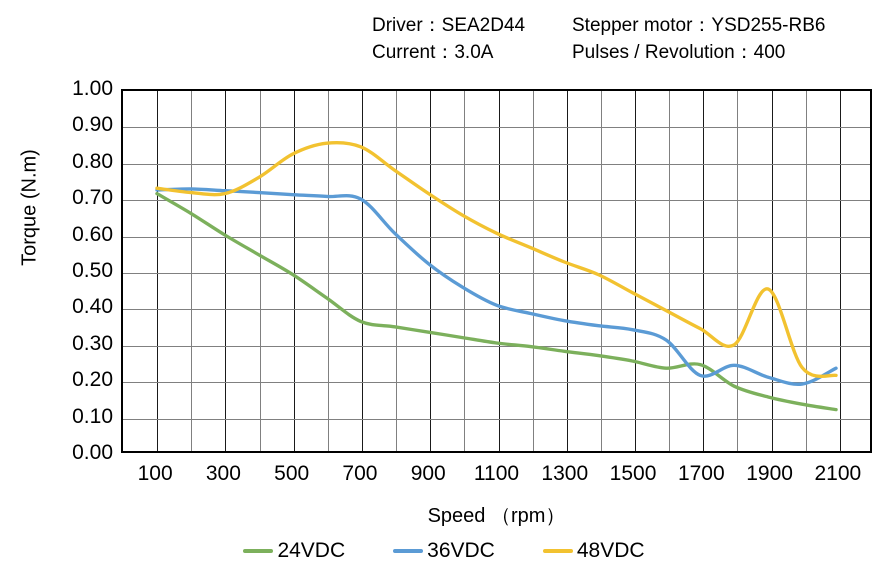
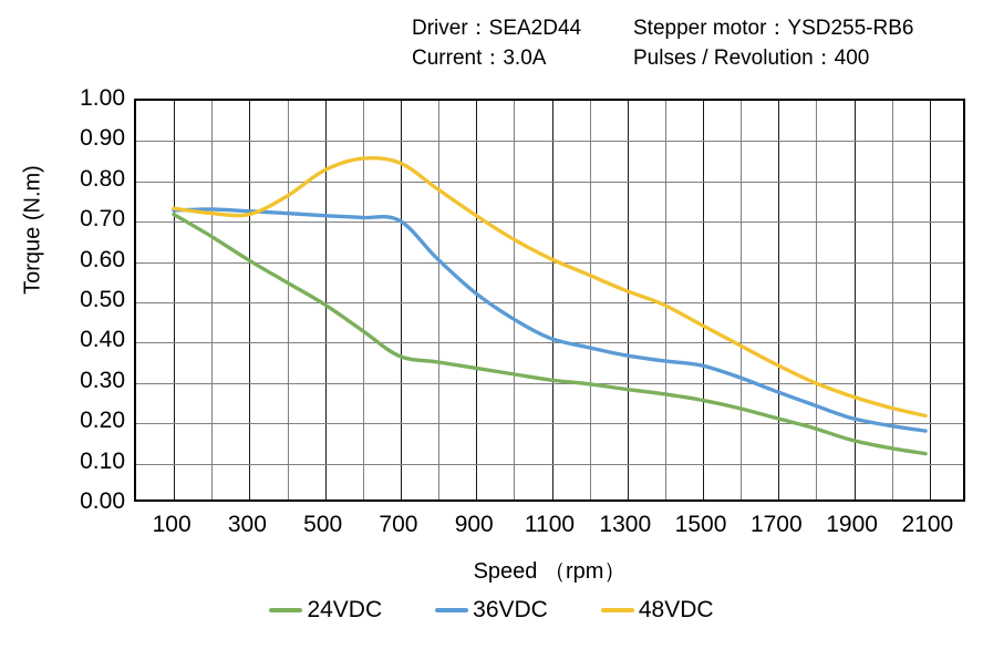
24VDC/1700: 0.24 -> 0.20
36VDC/1700: 0.21 -> 0.27
48VDC/1900: 0.45 -> 0.26
36VDC/2100: 0.23 -> 0.17
